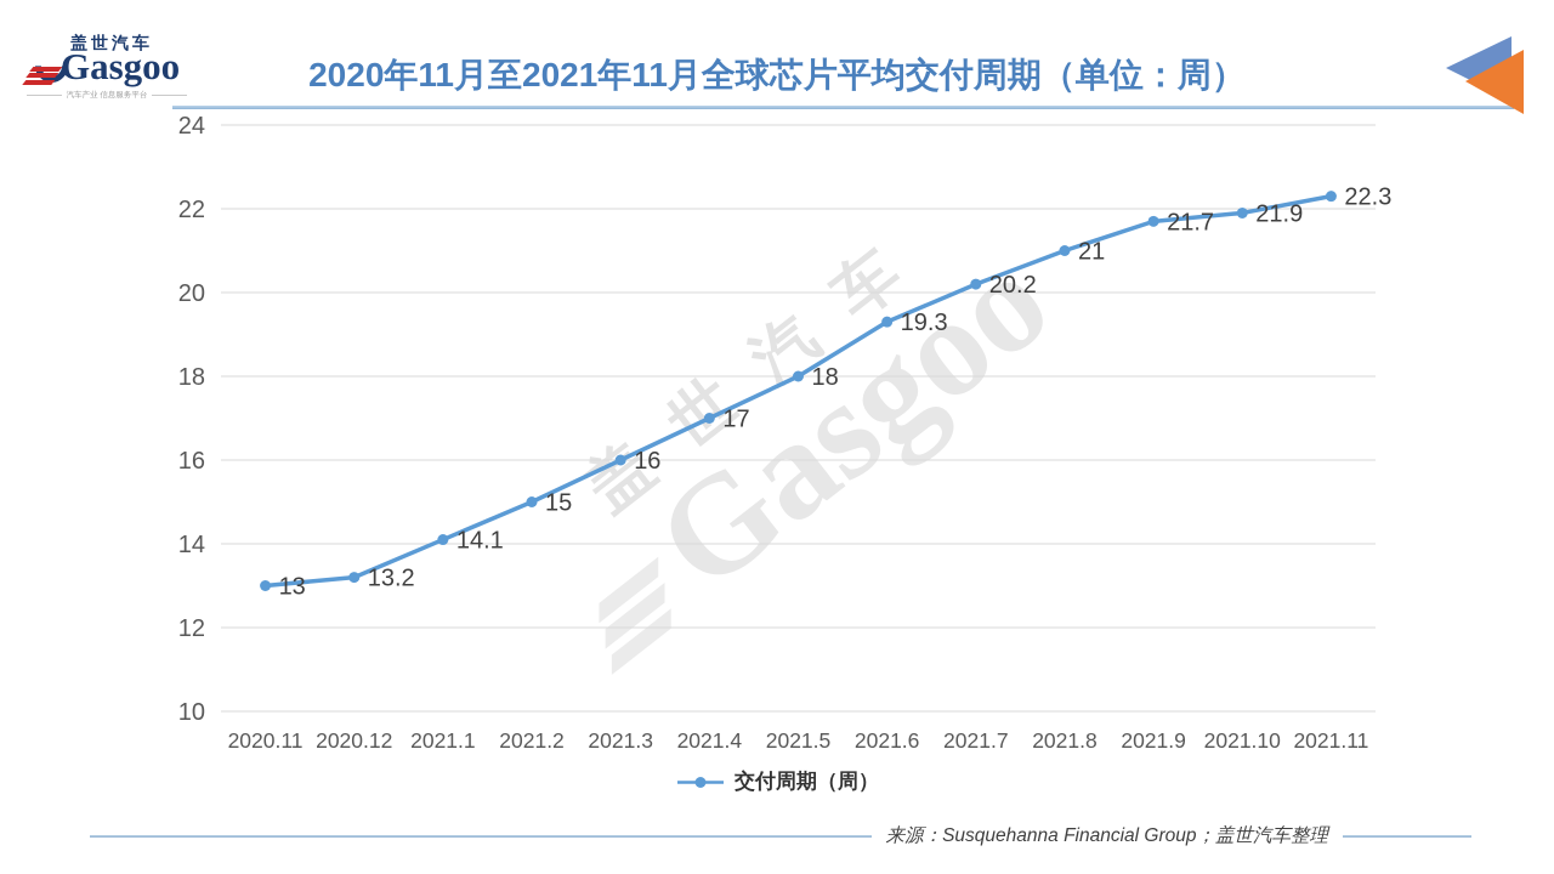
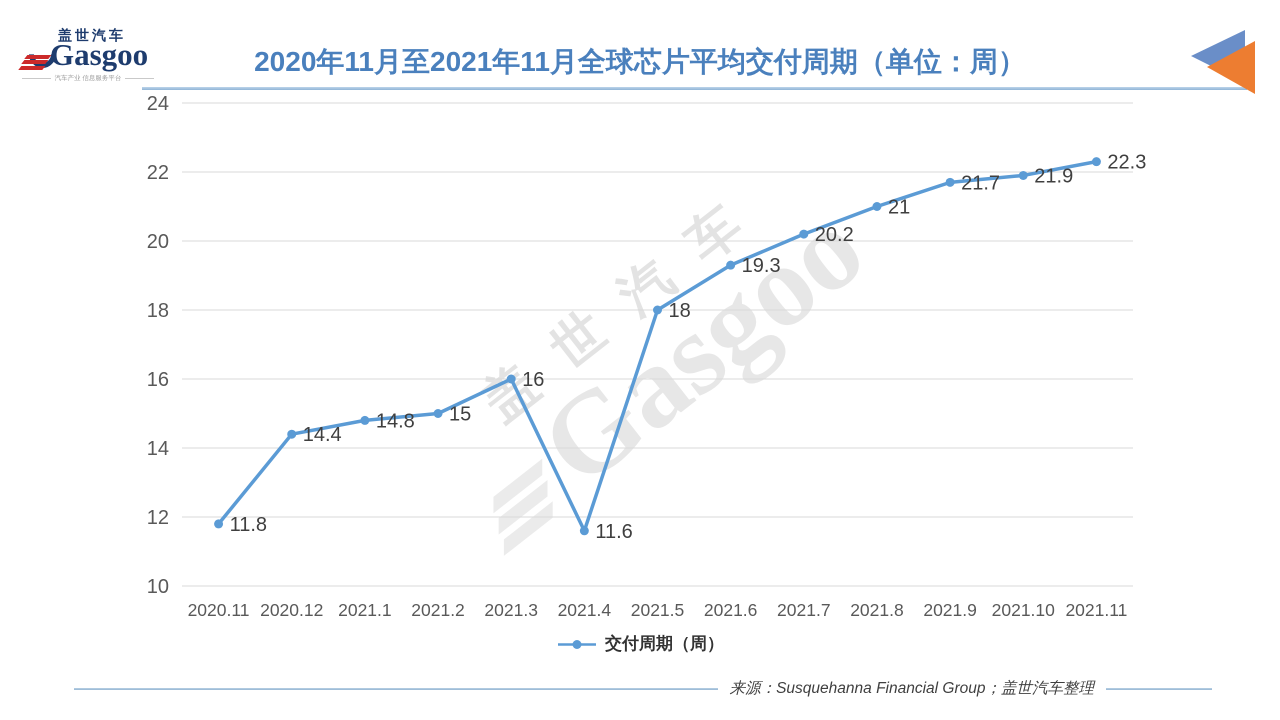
2020.11: 13 -> 11.8
2020.12: 13.2 -> 14.4
2021.1: 14.1 -> 14.8
2021.4: 17 -> 11.6
